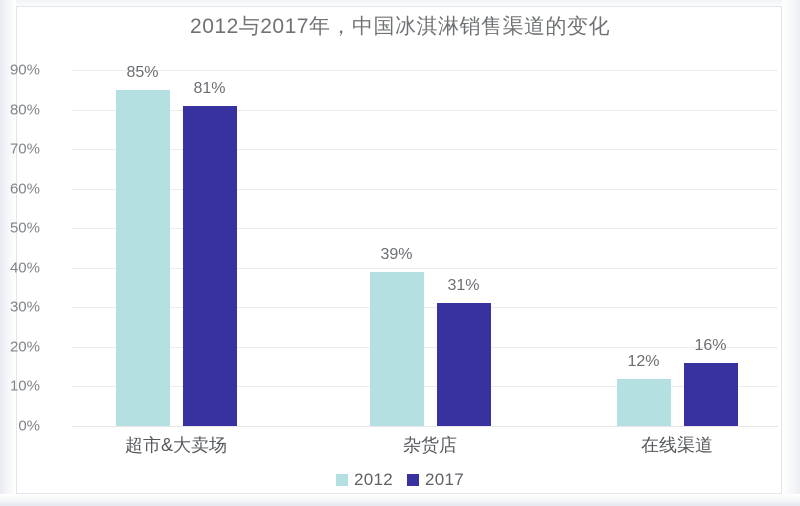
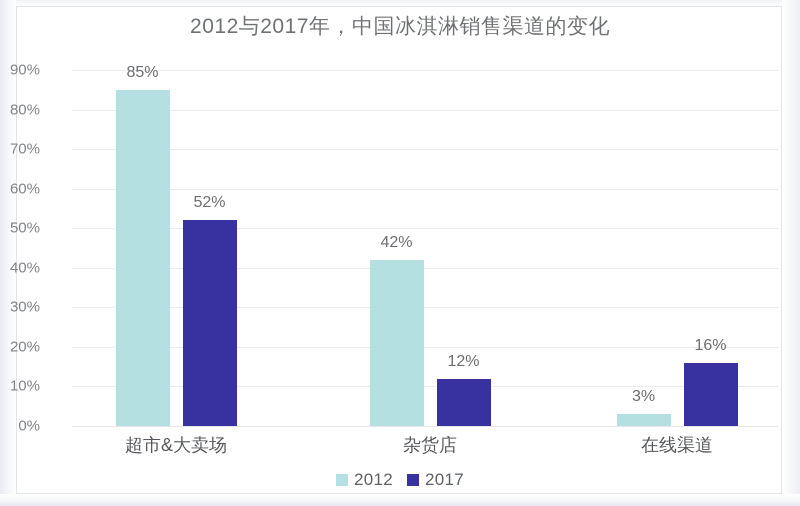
2017/超市&大卖场: 81% -> 52%
2012/杂货店: 39% -> 42%
2017/杂货店: 31% -> 12%
2012/在线渠道: 12% -> 3%
